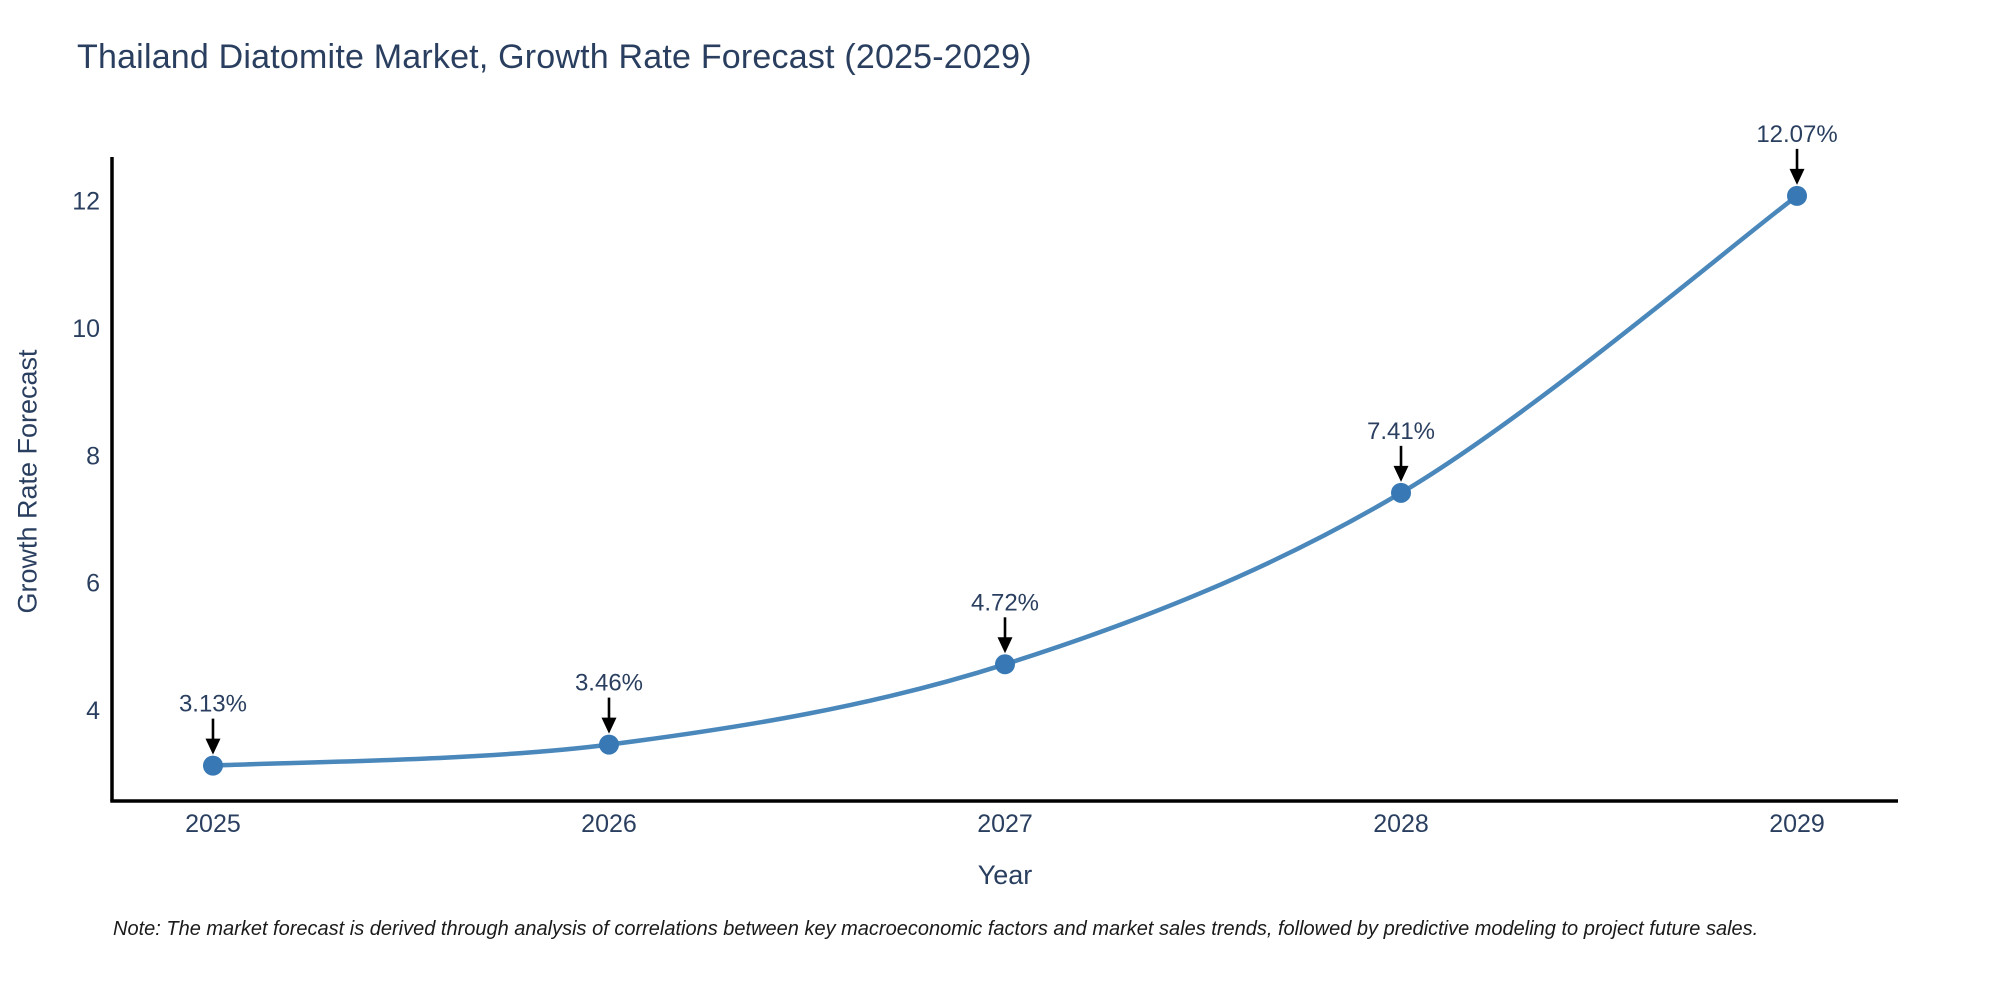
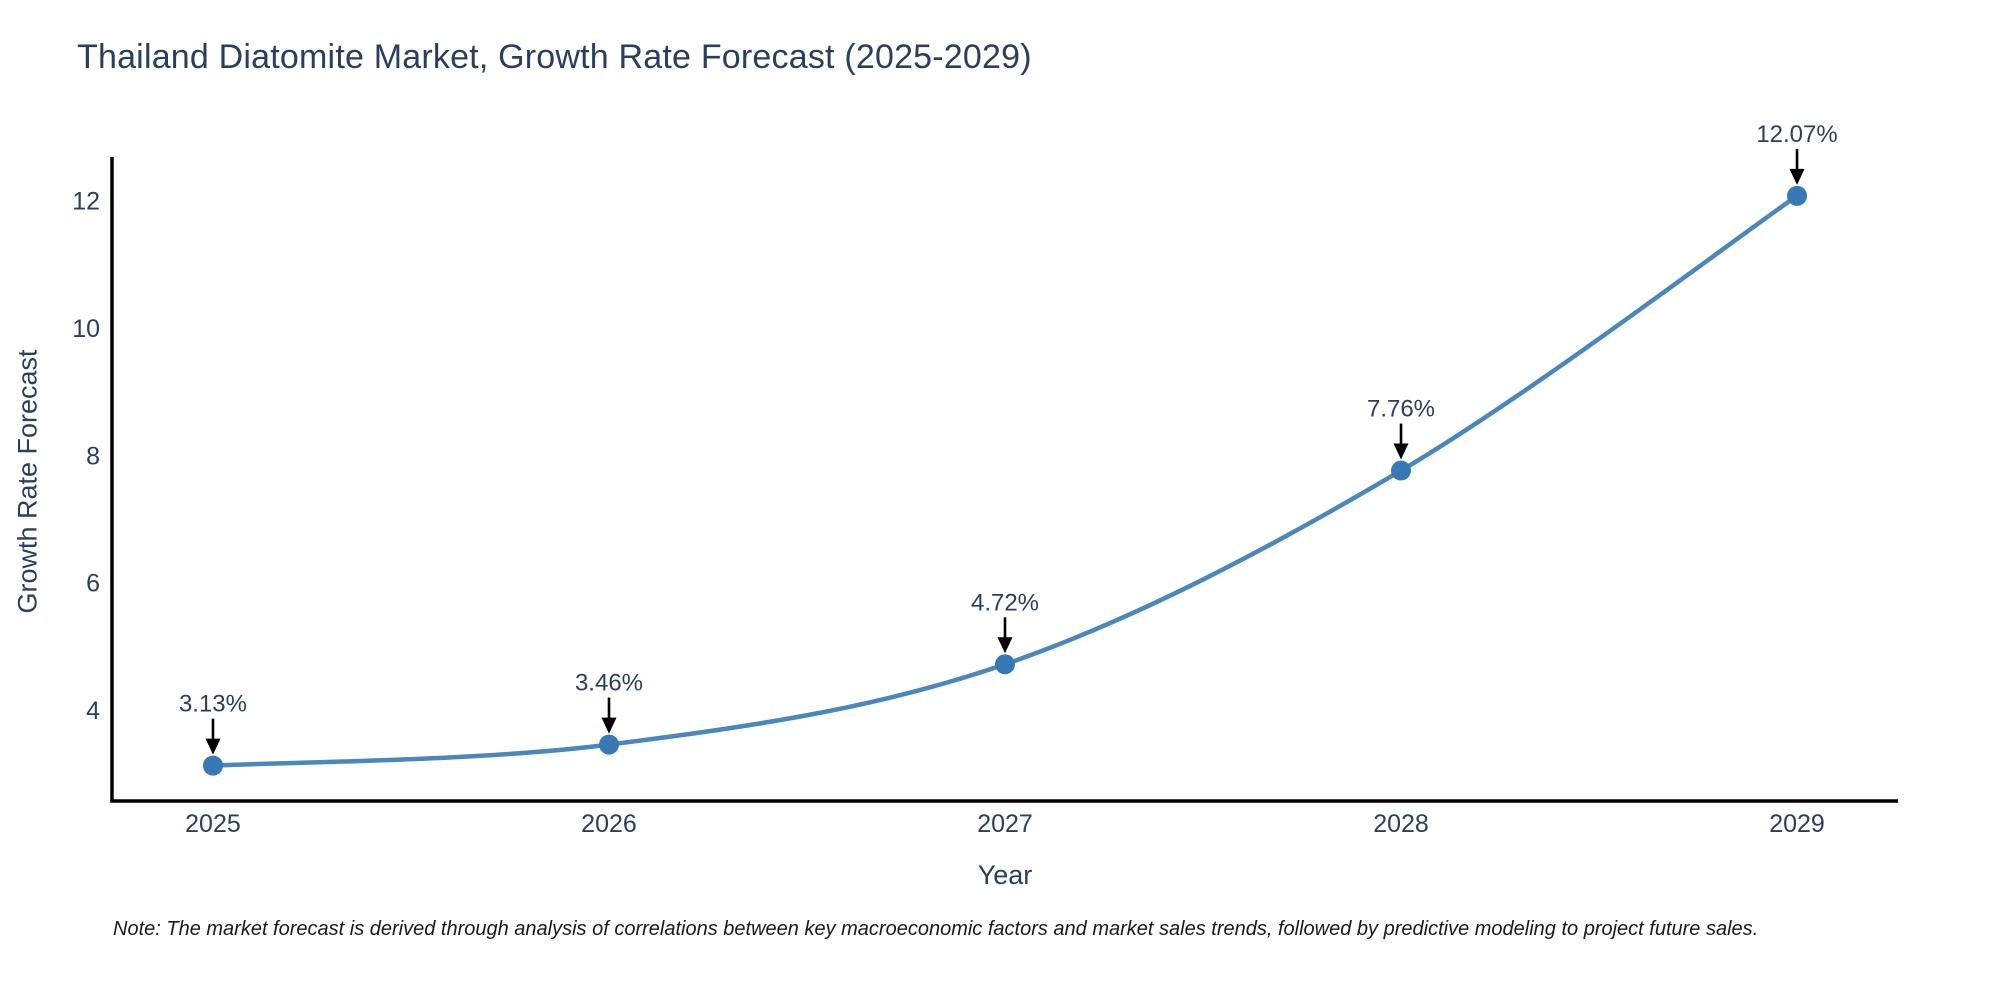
2028: 7.41% -> 7.76%
